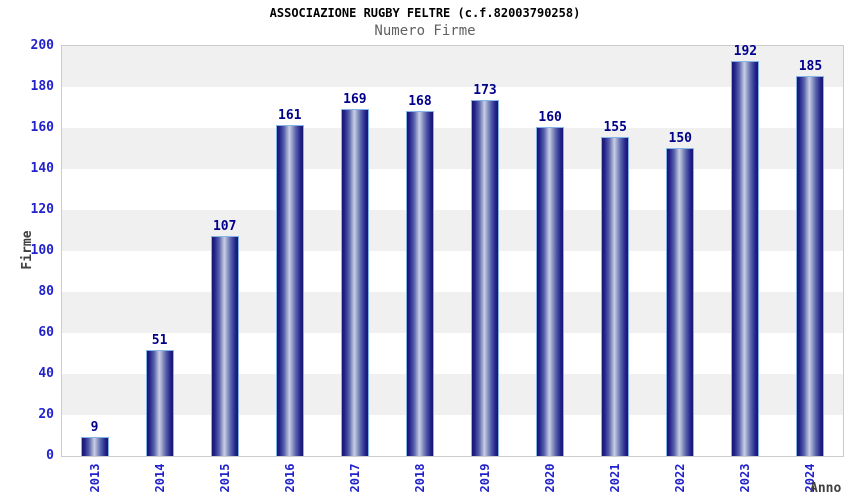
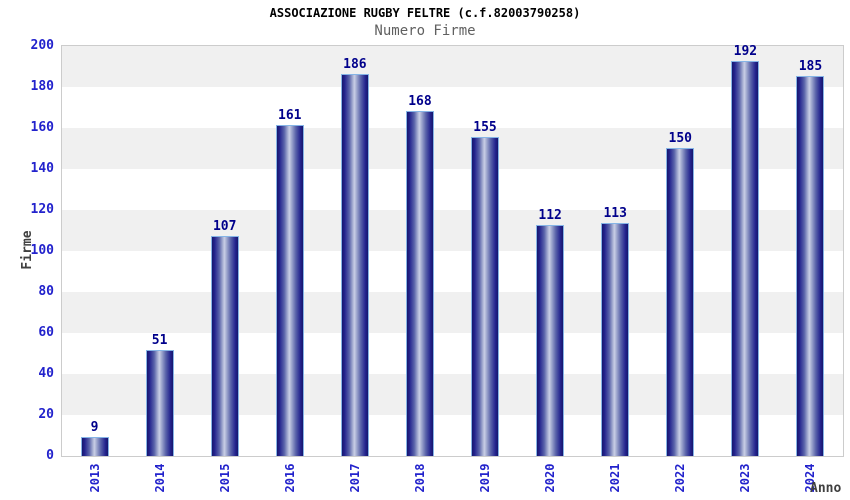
2017: 169 -> 186
2019: 173 -> 155
2020: 160 -> 112
2021: 155 -> 113
